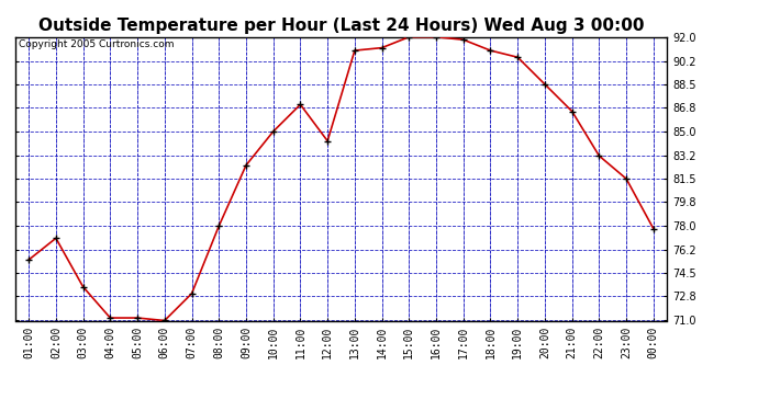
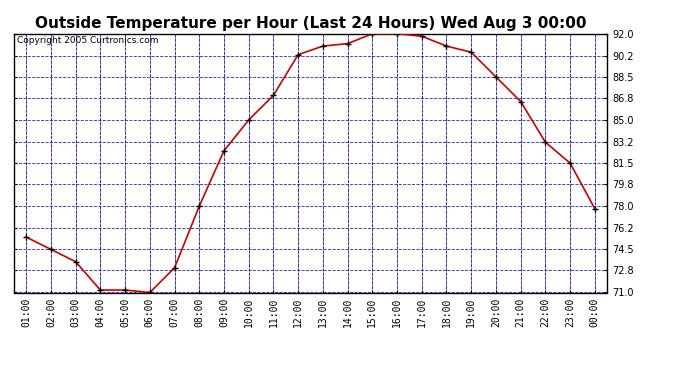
02:00: 77.1 -> 74.5
12:00: 84.3 -> 90.3
